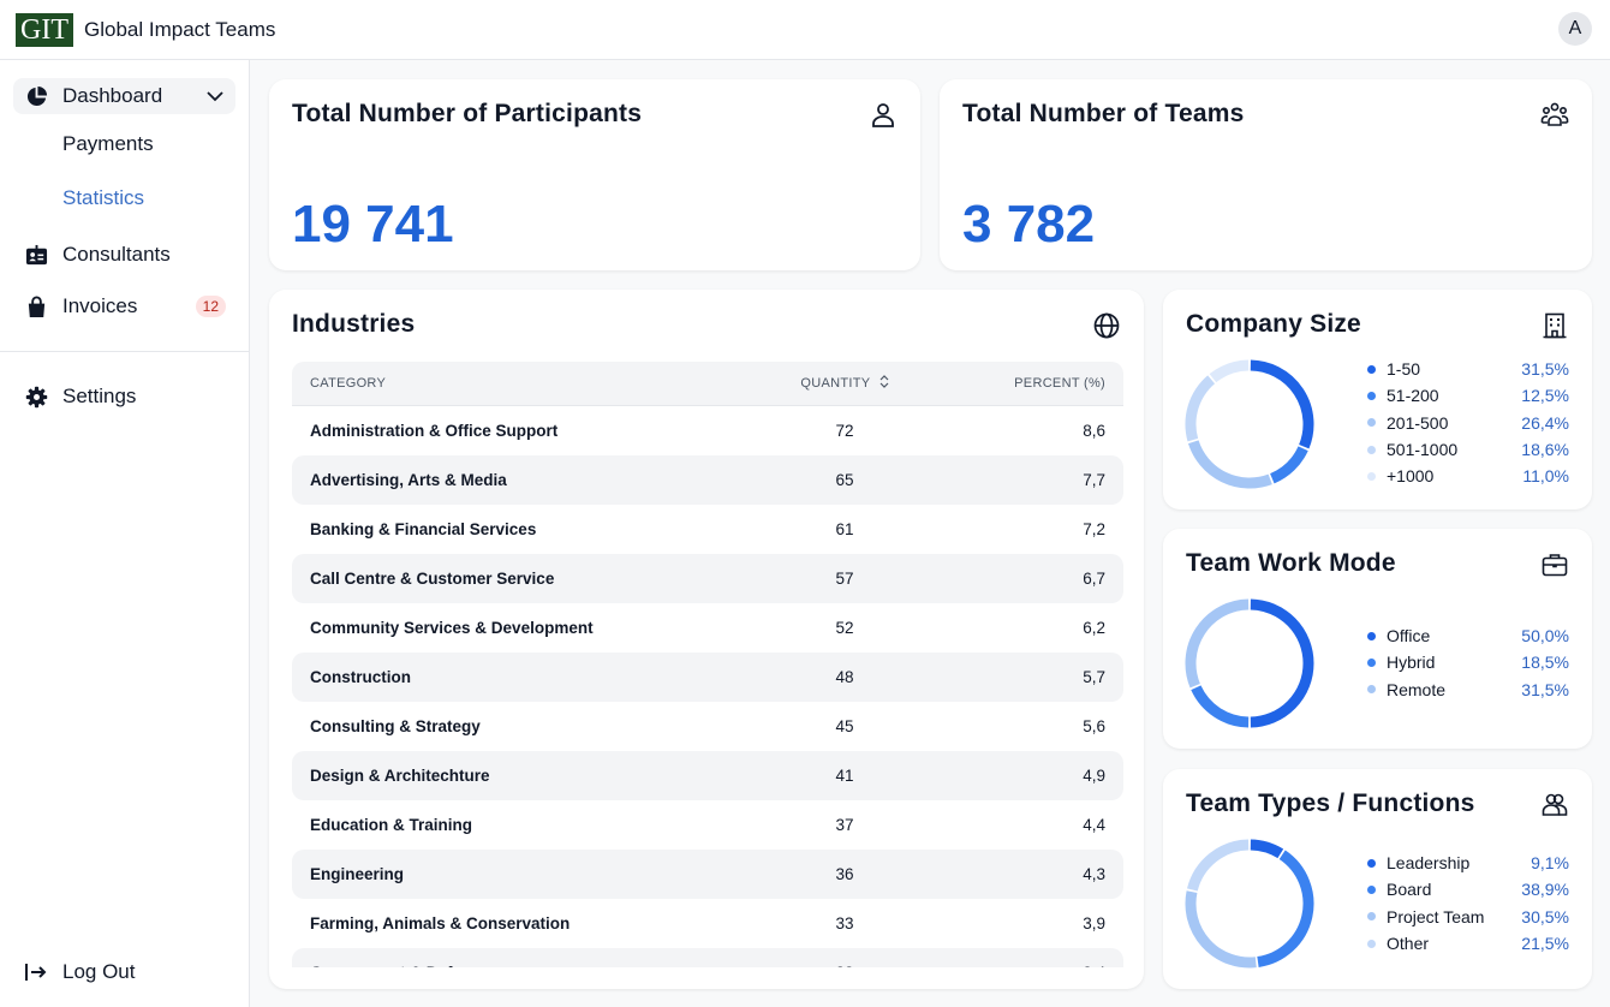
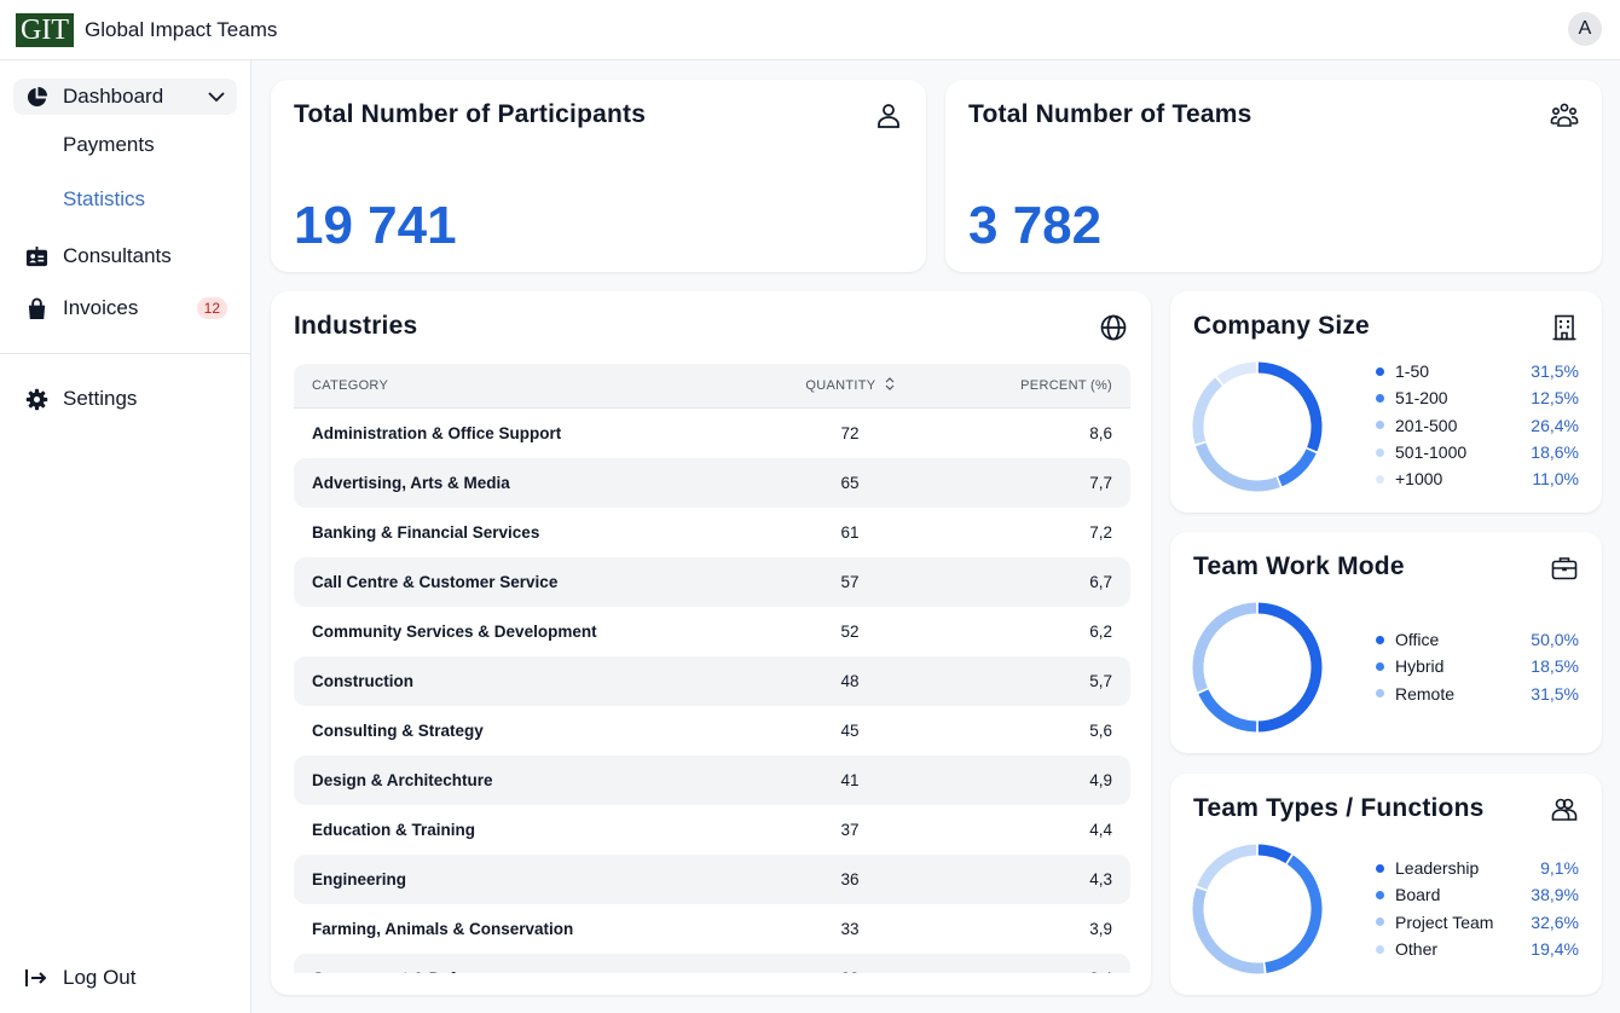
Team Types / Functions/Project Team: 30,5% -> 32,6%
Team Types / Functions/Other: 21,5% -> 19,4%
